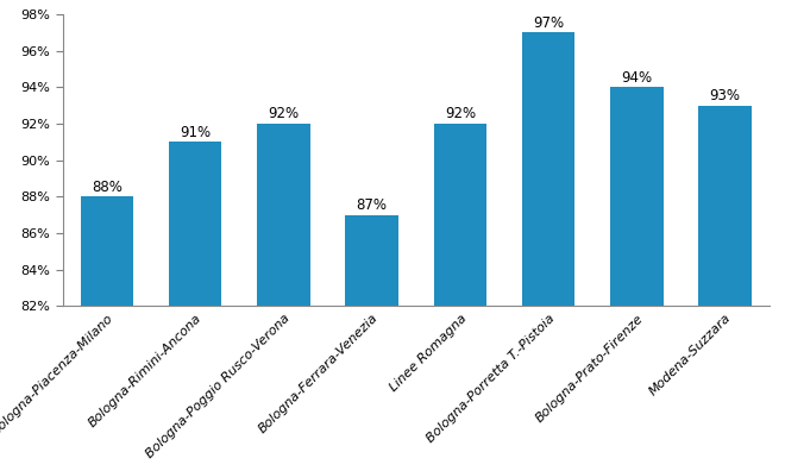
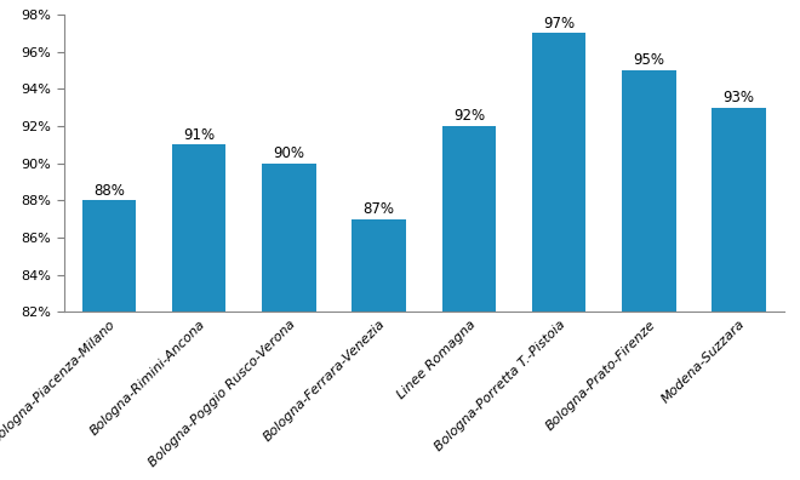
Bologna-Poggio Rusco-Verona: 92% -> 90%
Bologna-Prato-Firenze: 94% -> 95%
